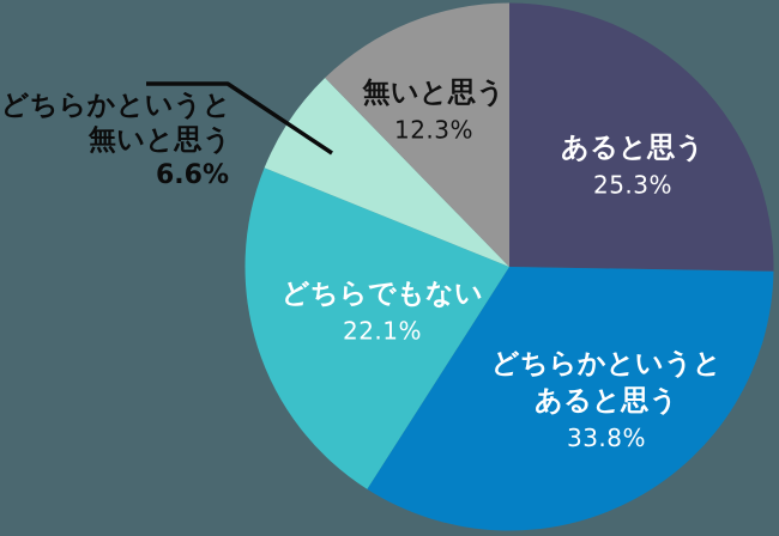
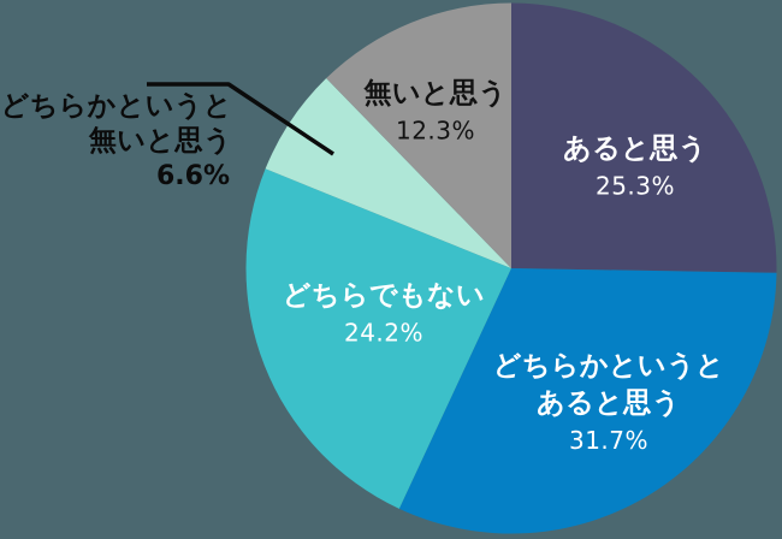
どちらかというとあると思う: 33.8% -> 31.7%
どちらでもない: 22.1% -> 24.2%
